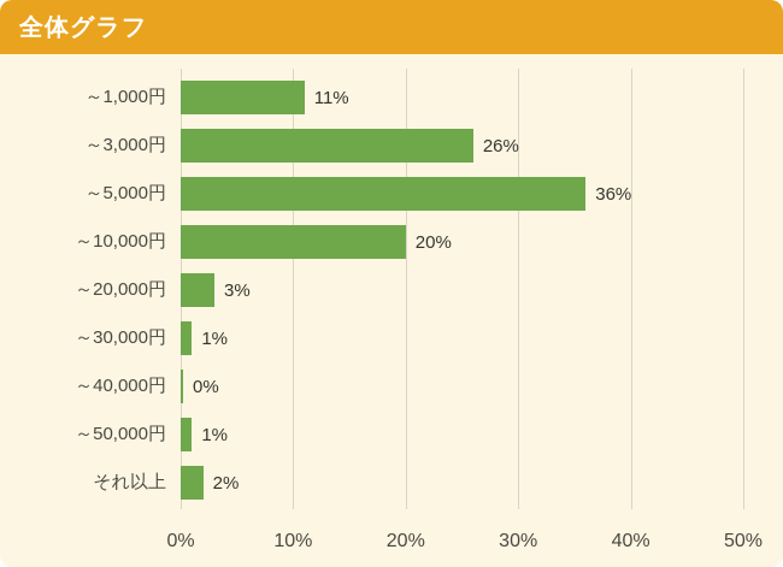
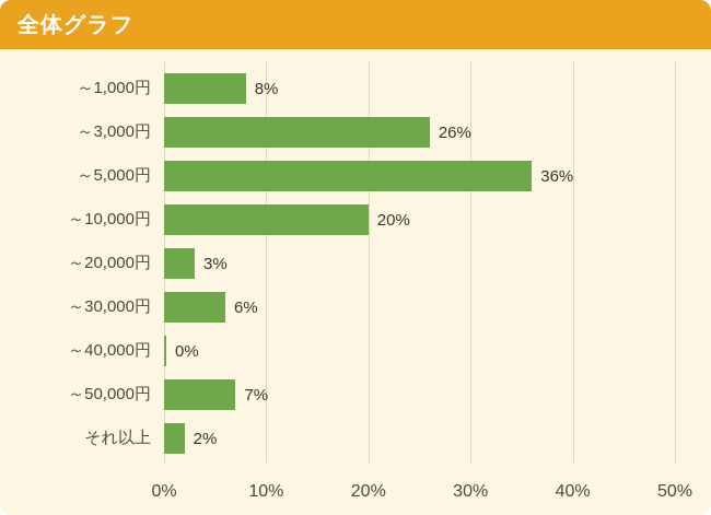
～1,000円: 11% -> 8%
～30,000円: 1% -> 6%
～50,000円: 1% -> 7%
